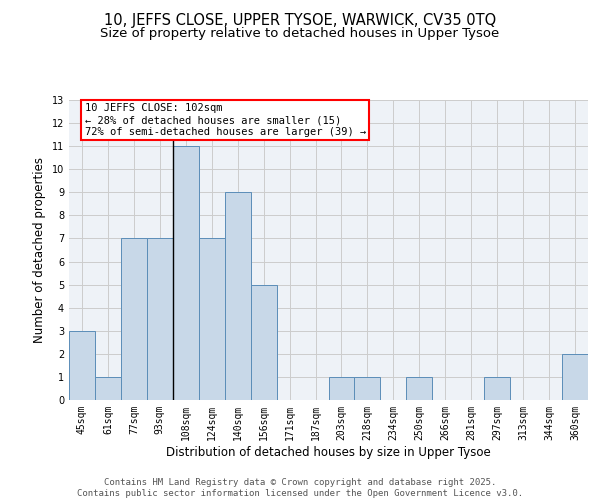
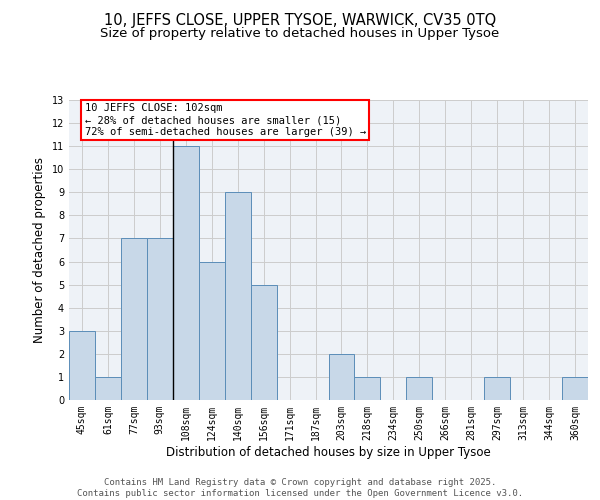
124sqm: 7 -> 6
203sqm: 1 -> 2
360sqm: 2 -> 1
